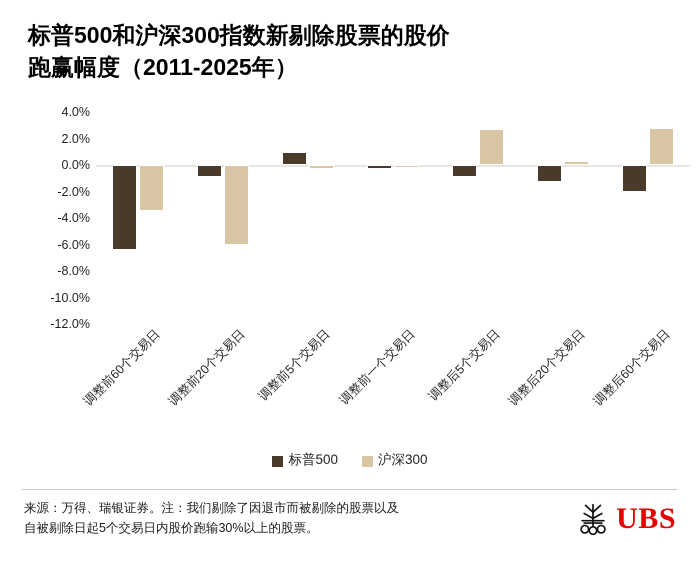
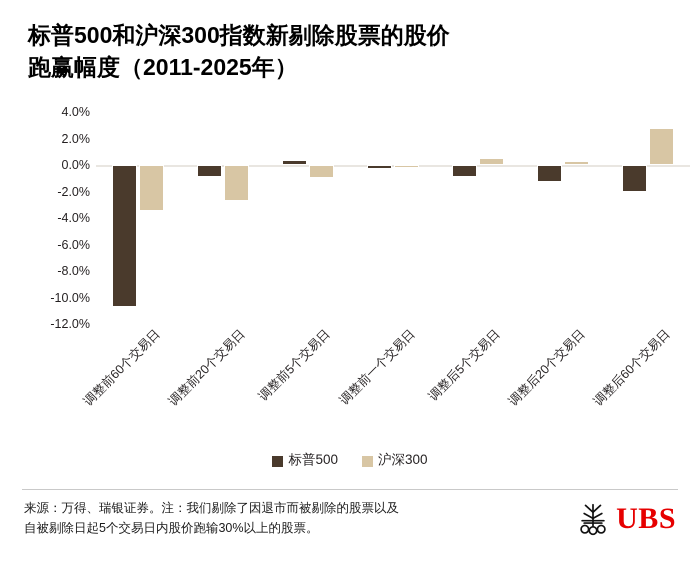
标普500/调整前60个交易日: -6.4% -> -10.7%
沪深300/调整前20个交易日: -6.0% -> -2.7%
标普500/调整前5个交易日: 1.0% -> 0.4%
沪深300/调整前5个交易日: -0.3% -> -1.0%
沪深300/调整后5个交易日: 2.7% -> 0.5%
